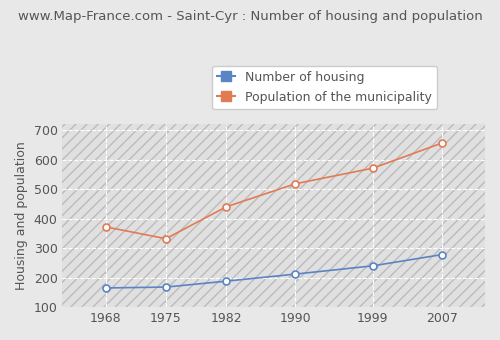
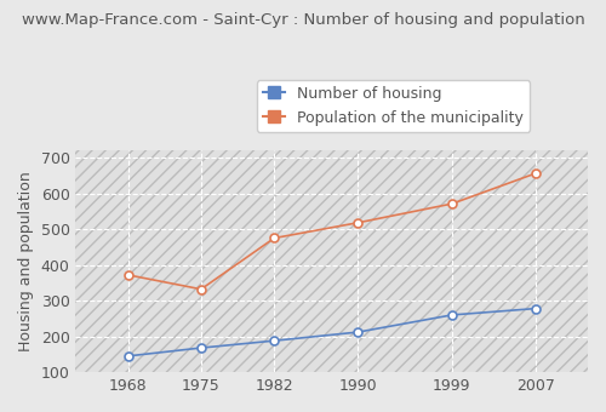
Number of housing/1968: 165 -> 145
Population of the municipality/1982: 440 -> 475
Number of housing/1999: 240 -> 260
